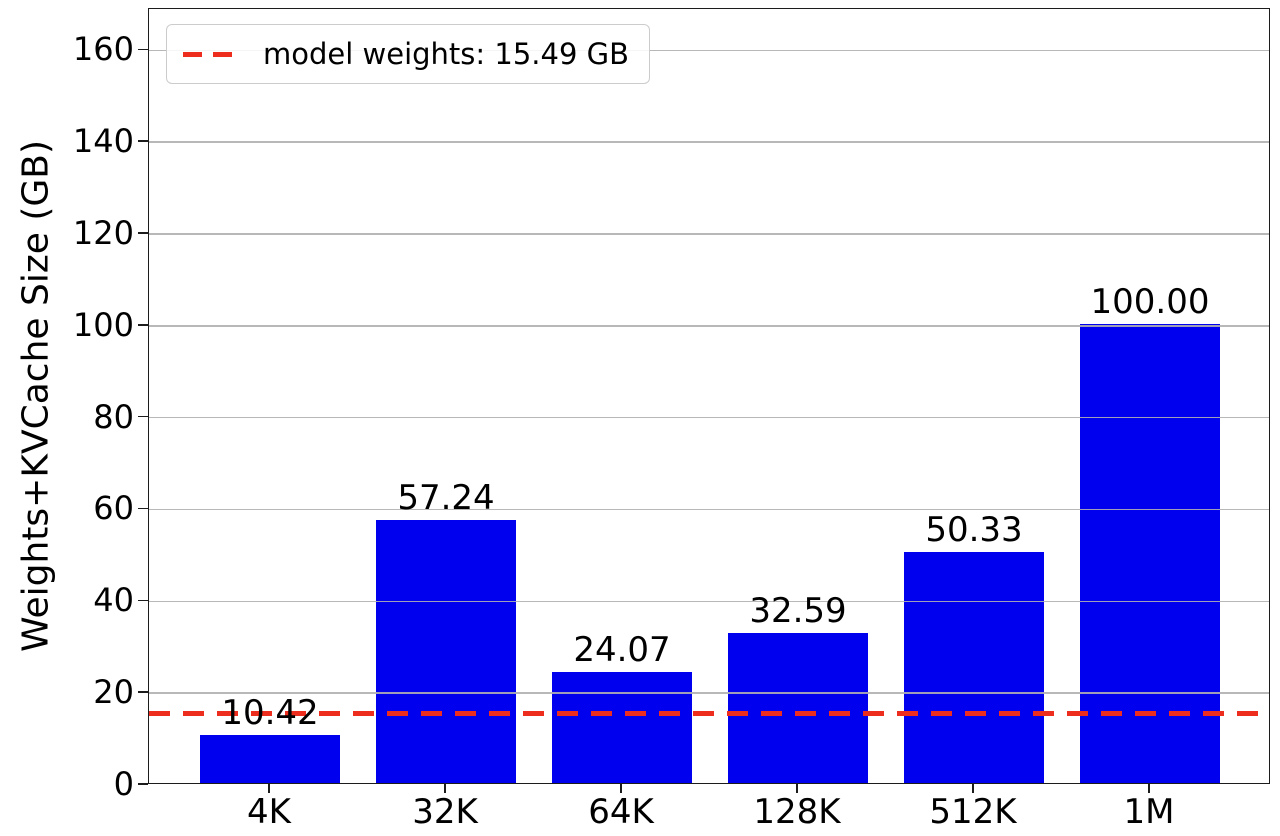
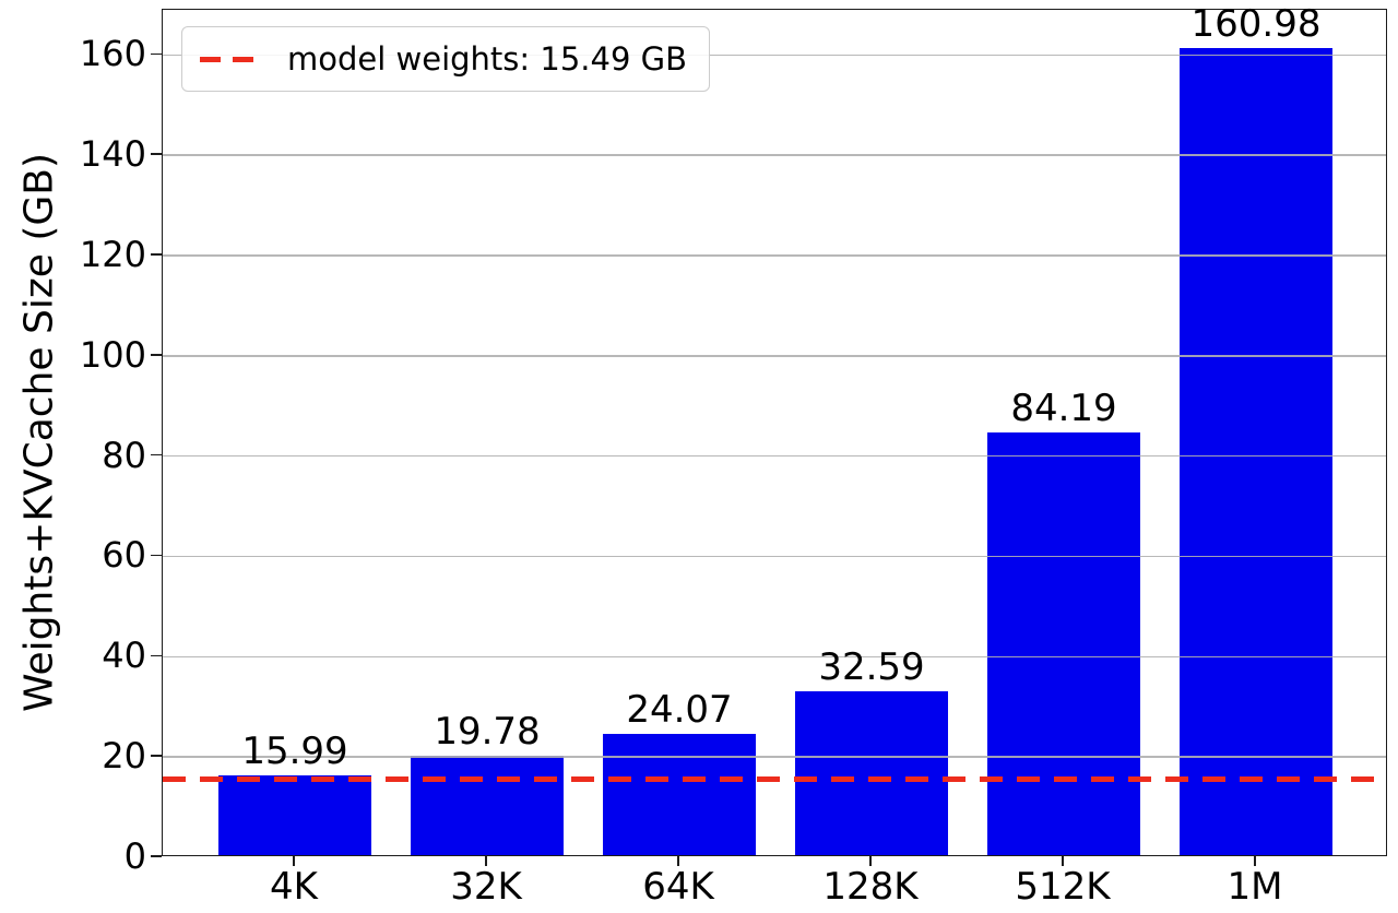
4K: 10.42 -> 15.99
32K: 57.24 -> 19.78
512K: 50.33 -> 84.19
1M: 100.00 -> 160.98
